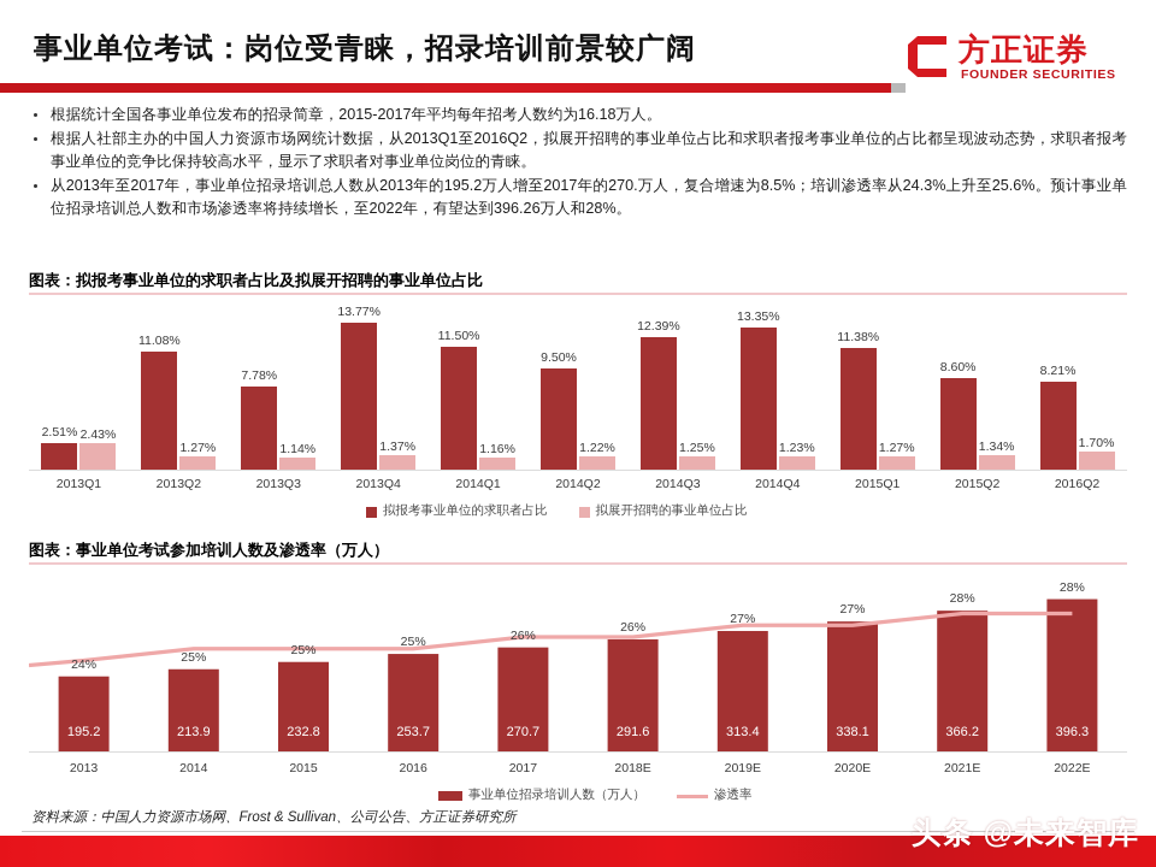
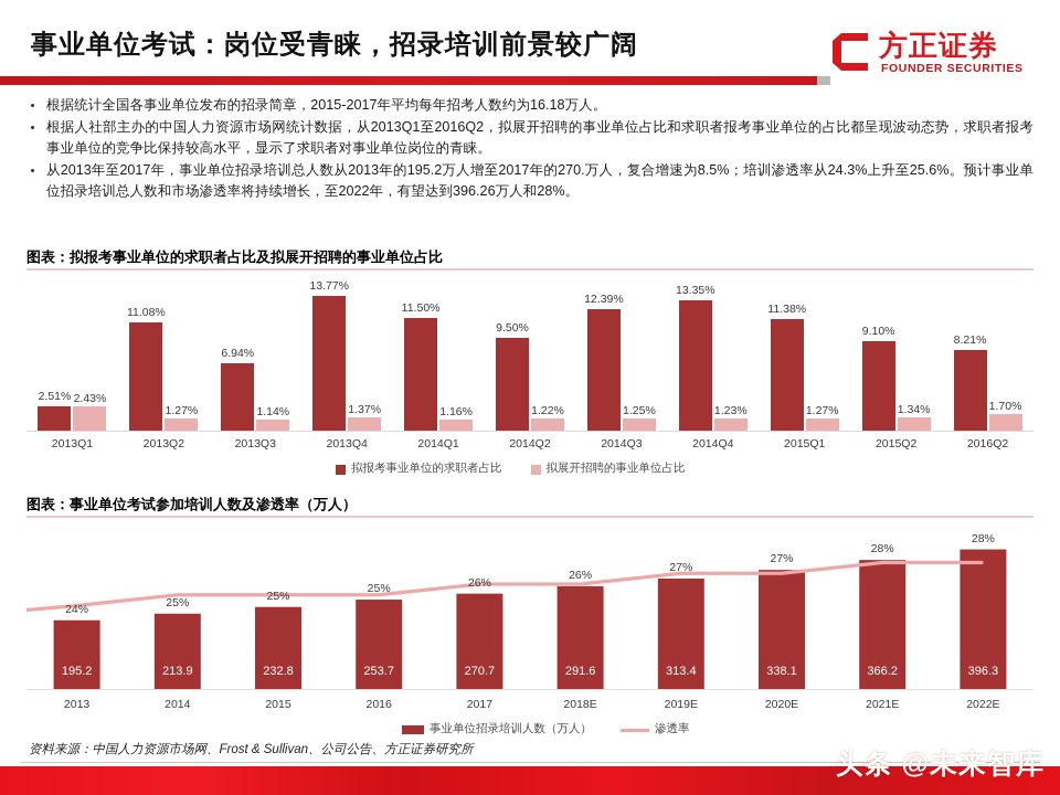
拟报考事业单位的求职者占比及拟展开招聘的事业单位占比/拟报考事业单位的求职者占比/2013Q3: 7.78% -> 6.94%
拟报考事业单位的求职者占比及拟展开招聘的事业单位占比/拟报考事业单位的求职者占比/2015Q2: 8.60% -> 9.10%
